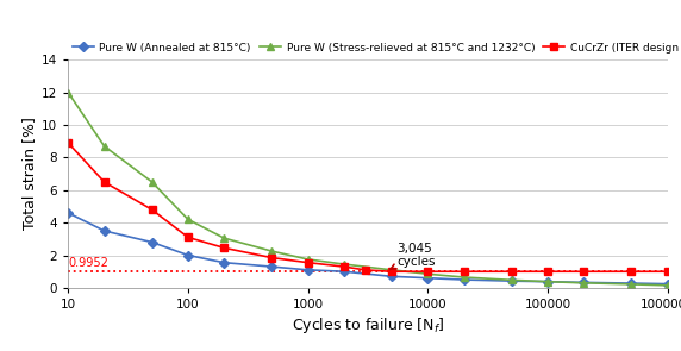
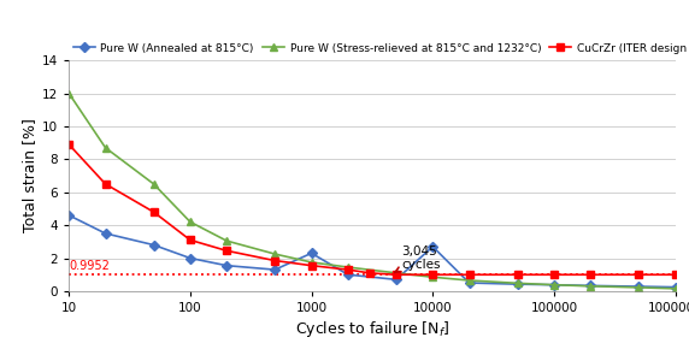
Pure W (Annealed at 815°C)/1000: 1.1 -> 2.3
Pure W (Annealed at 815°C)/10000: 0.6 -> 2.7
